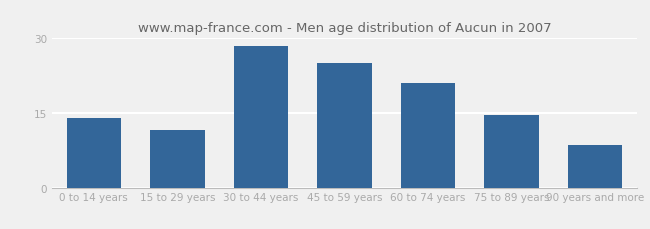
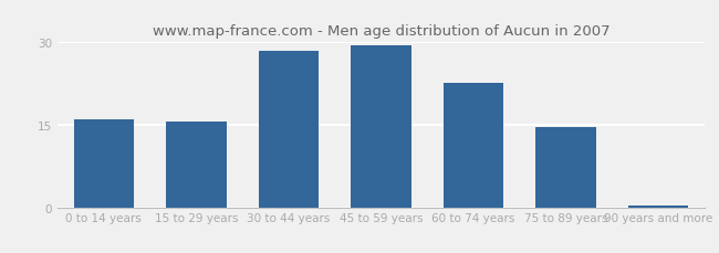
0 to 14 years: 14.0 -> 16.0
15 to 29 years: 11.5 -> 15.5
45 to 59 years: 25.0 -> 29.5
60 to 74 years: 21.0 -> 22.5
90 years and more: 8.5 -> 0.3
